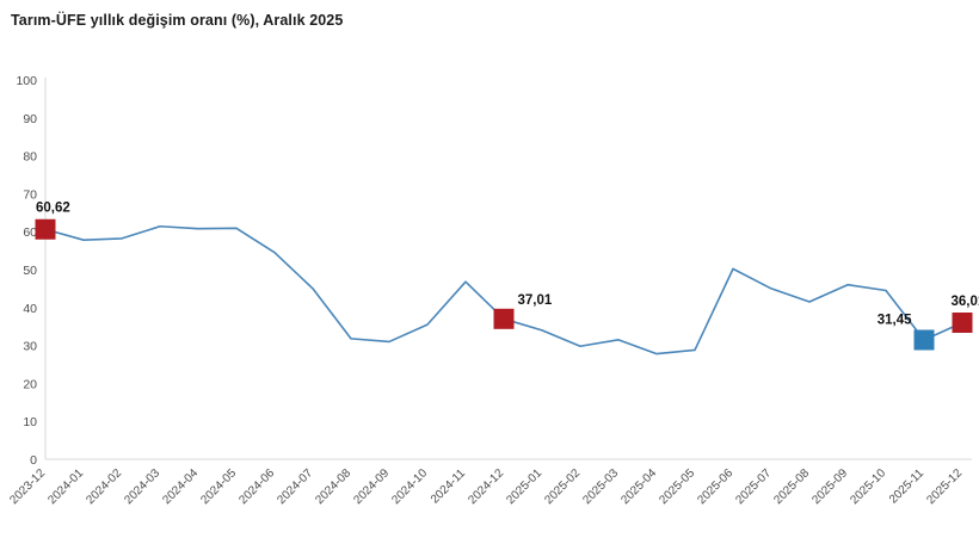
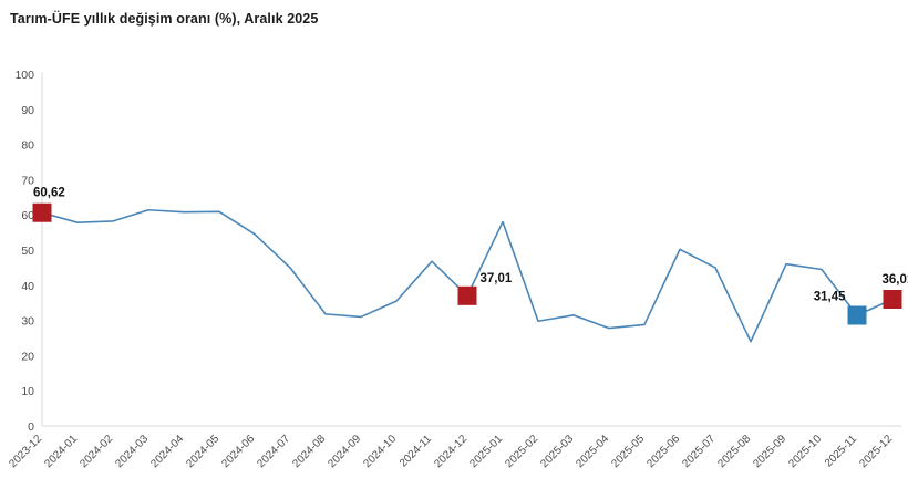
2025-01: 34 -> 58
2025-08: 42 -> 24
